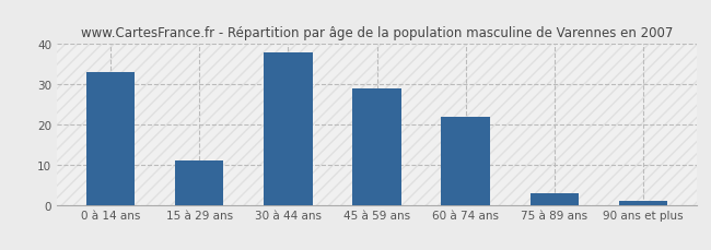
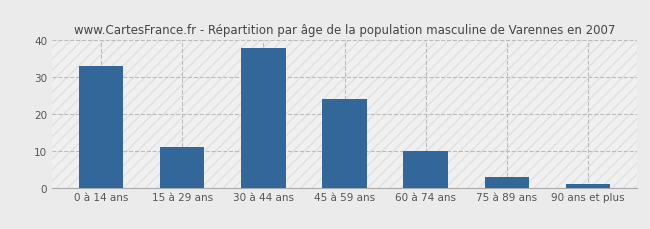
45 à 59 ans: 29 -> 24
60 à 74 ans: 22 -> 10
